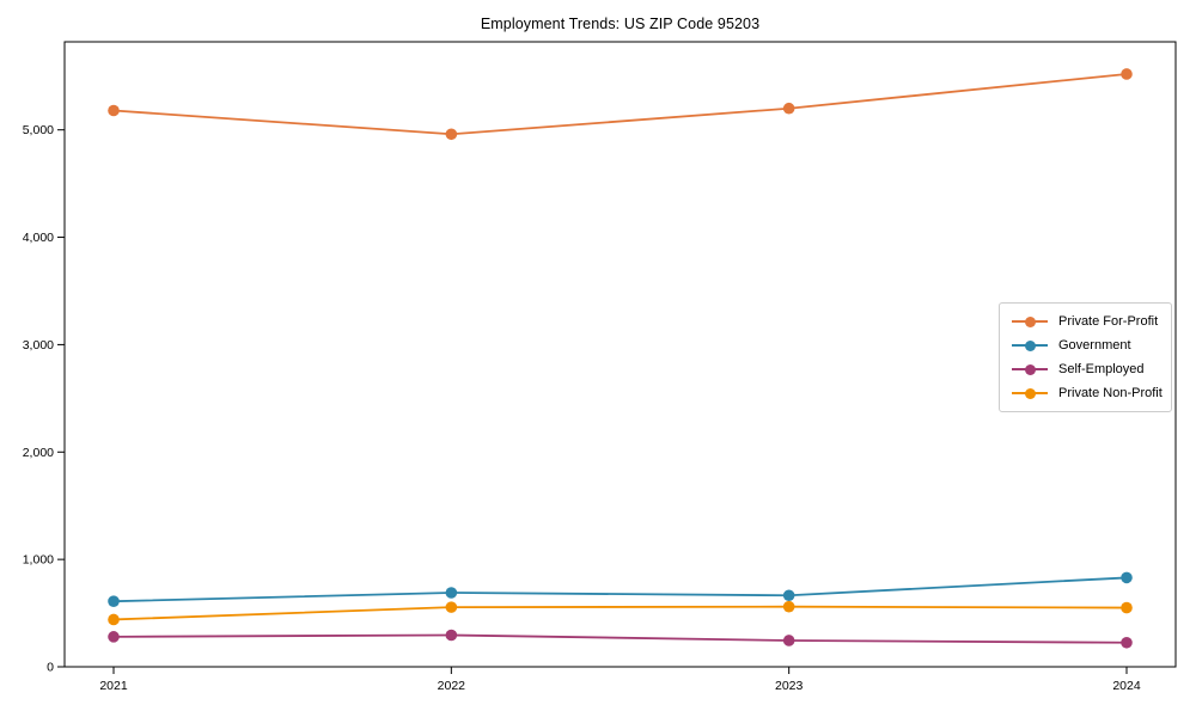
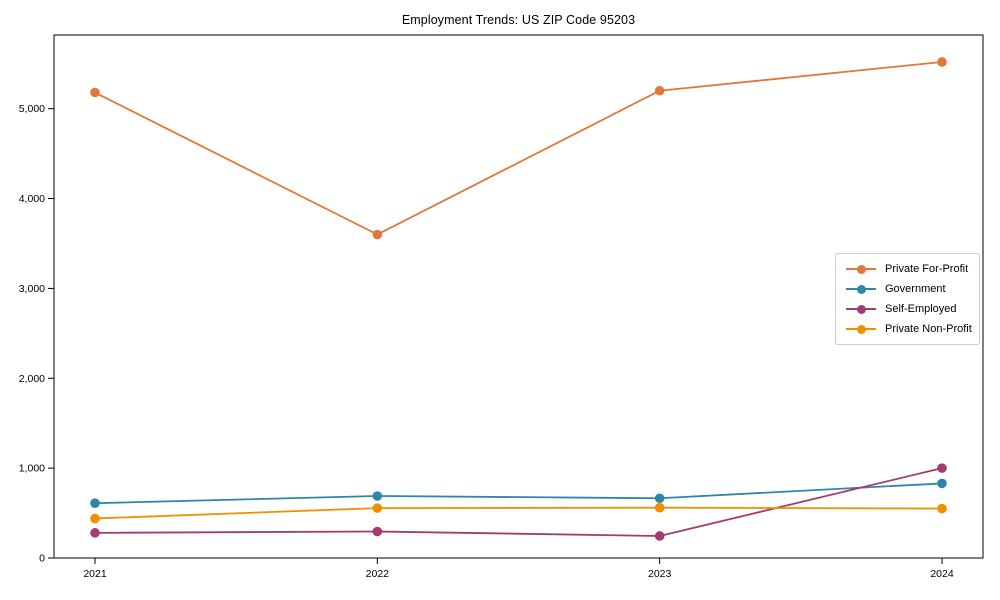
Private For-Profit/2022: 5000 -> 3600
Self-Employed/2024: 200 -> 1000
